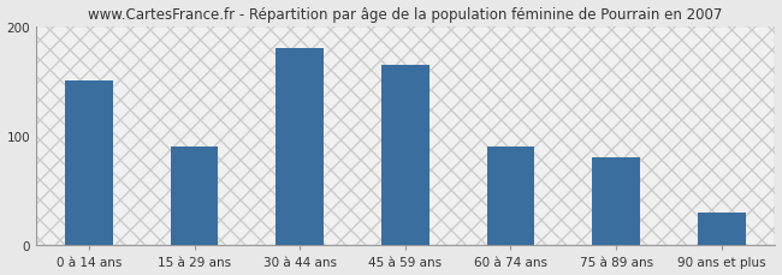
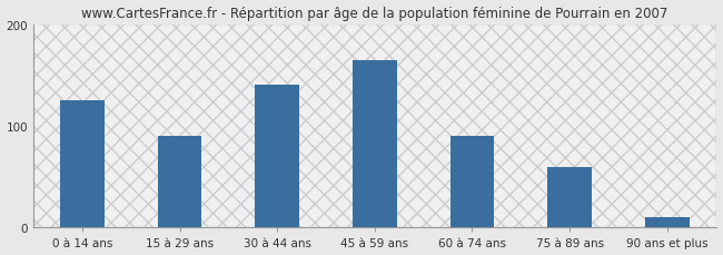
0 à 14 ans: 150 -> 125
30 à 44 ans: 180 -> 140
75 à 89 ans: 80 -> 60
90 ans et plus: 30 -> 10
